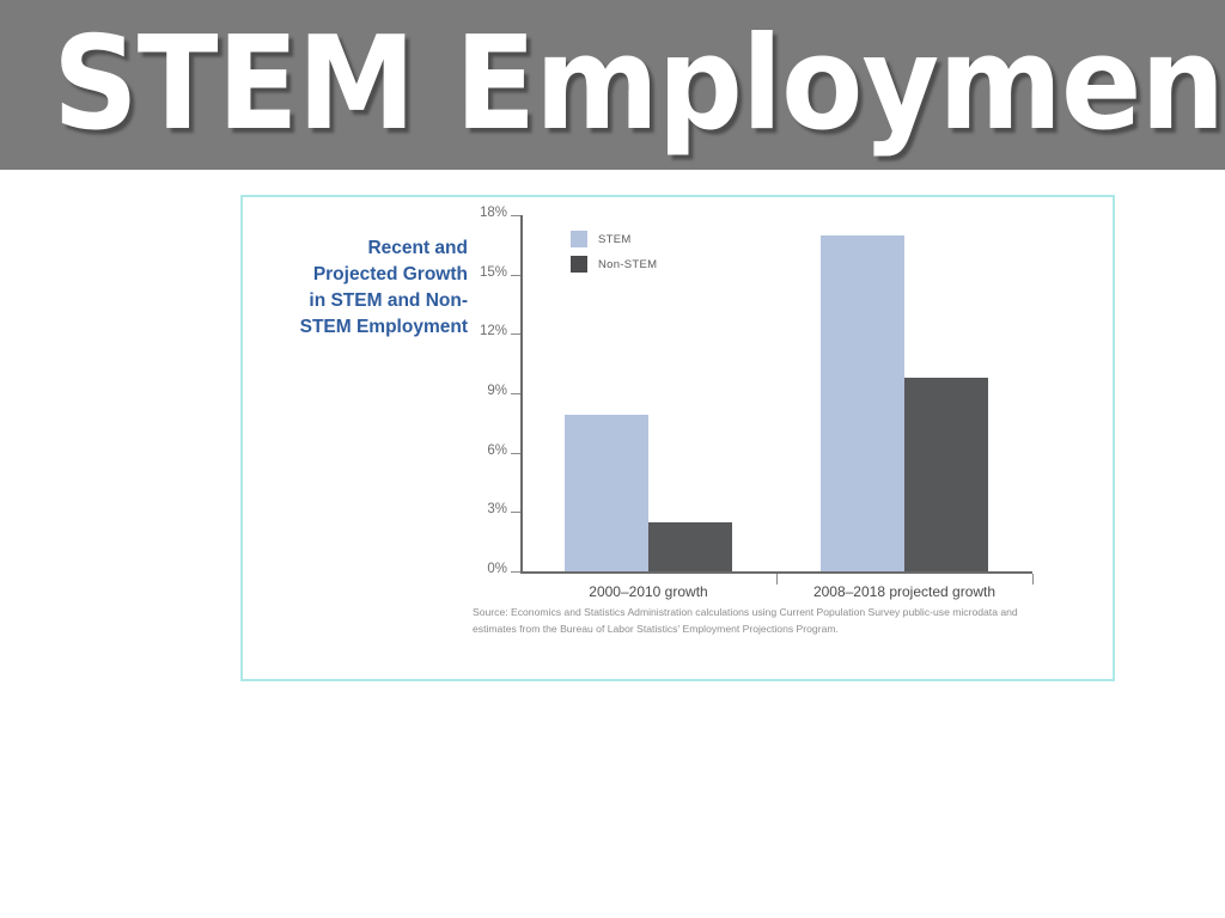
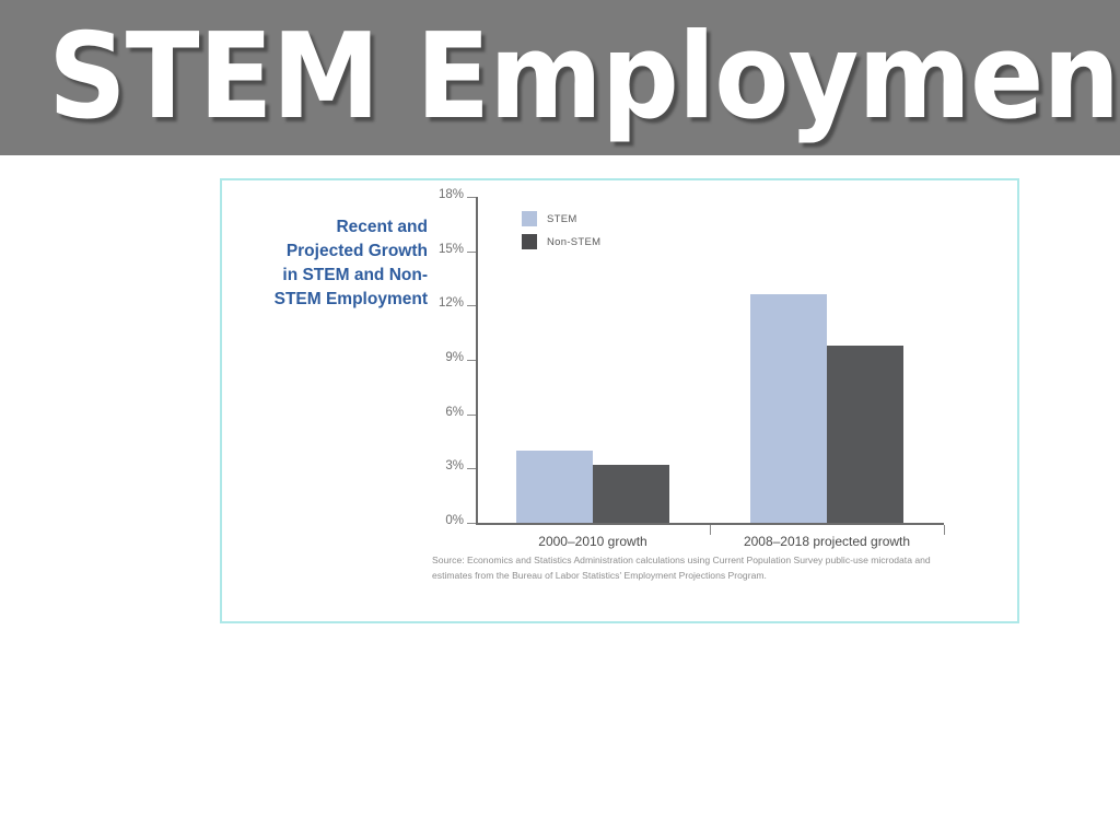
STEM/2000–2010 growth: 7.9% -> 4.0%
Non-STEM/2000–2010 growth: 2.5% -> 3.2%
STEM/2008–2018 projected growth: 17.0% -> 12.6%
